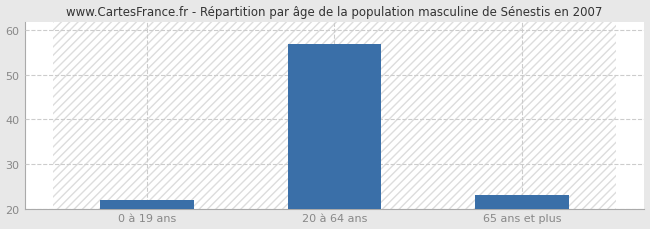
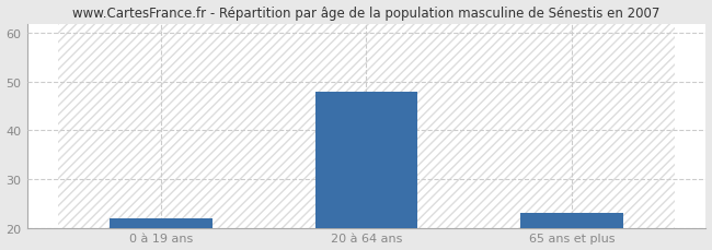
20 à 64 ans: 57 -> 48
